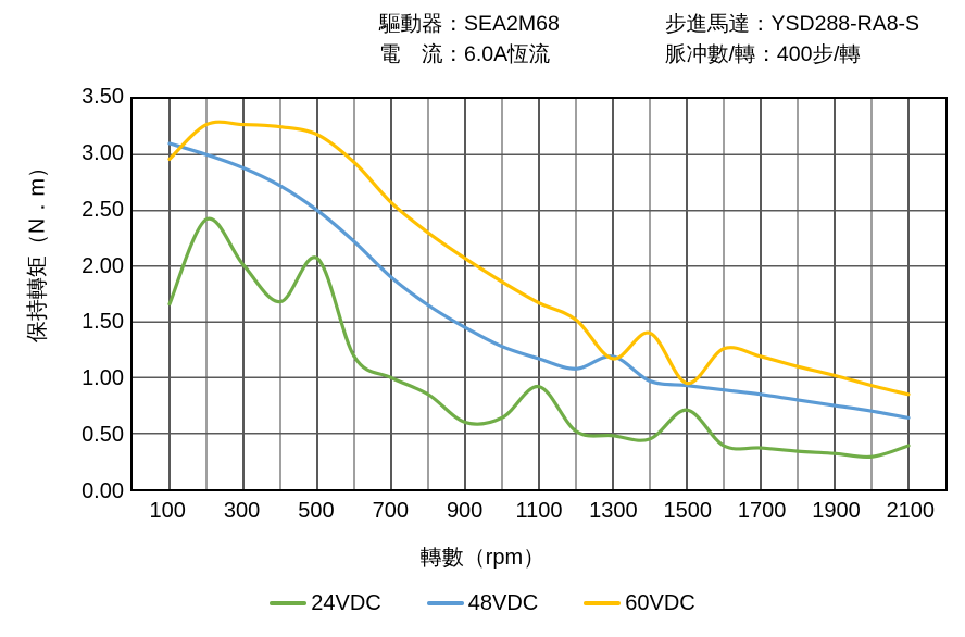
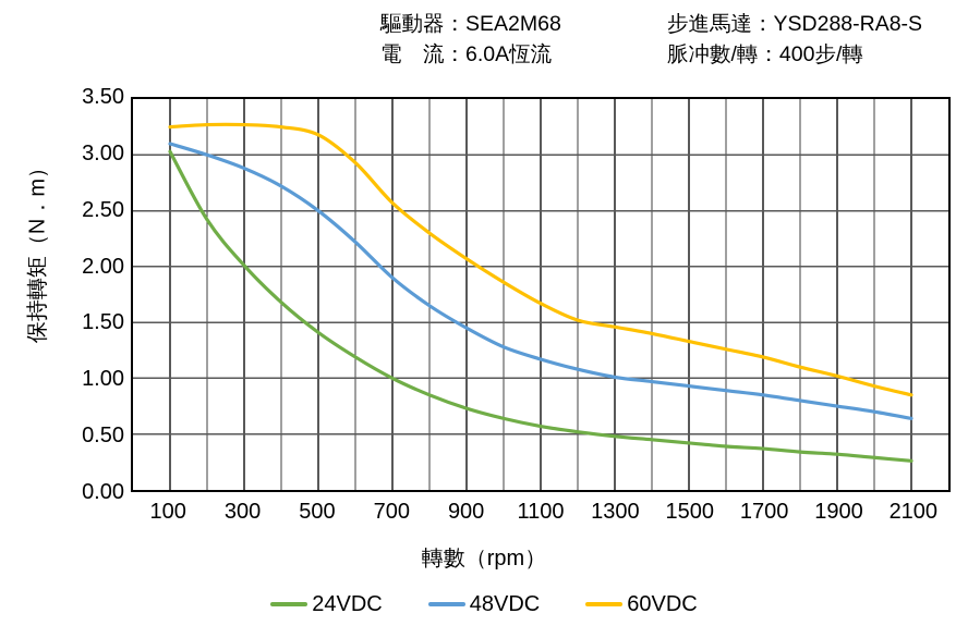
24VDC/100: 1.66 -> 3.03
60VDC/100: 2.96 -> 3.25
24VDC/500: 2.07 -> 1.41
24VDC/900: 0.60 -> 0.73
24VDC/1100: 0.92 -> 0.57
48VDC/1300: 1.19 -> 1.01
60VDC/1300: 1.17 -> 1.46
24VDC/1500: 0.71 -> 0.42
60VDC/1500: 0.95 -> 1.33
24VDC/2100: 0.39 -> 0.26
